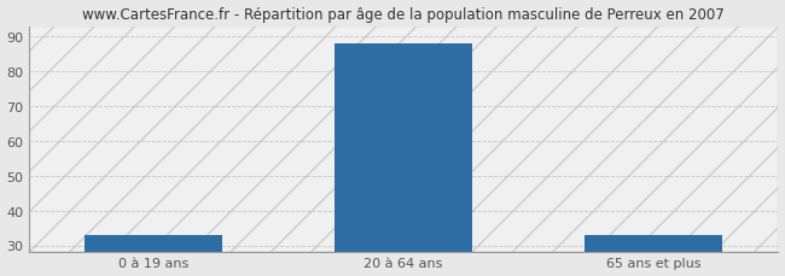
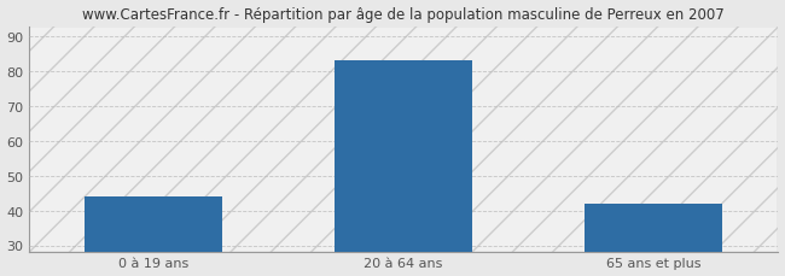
0 à 19 ans: 33 -> 44
20 à 64 ans: 88 -> 83
65 ans et plus: 33 -> 42
